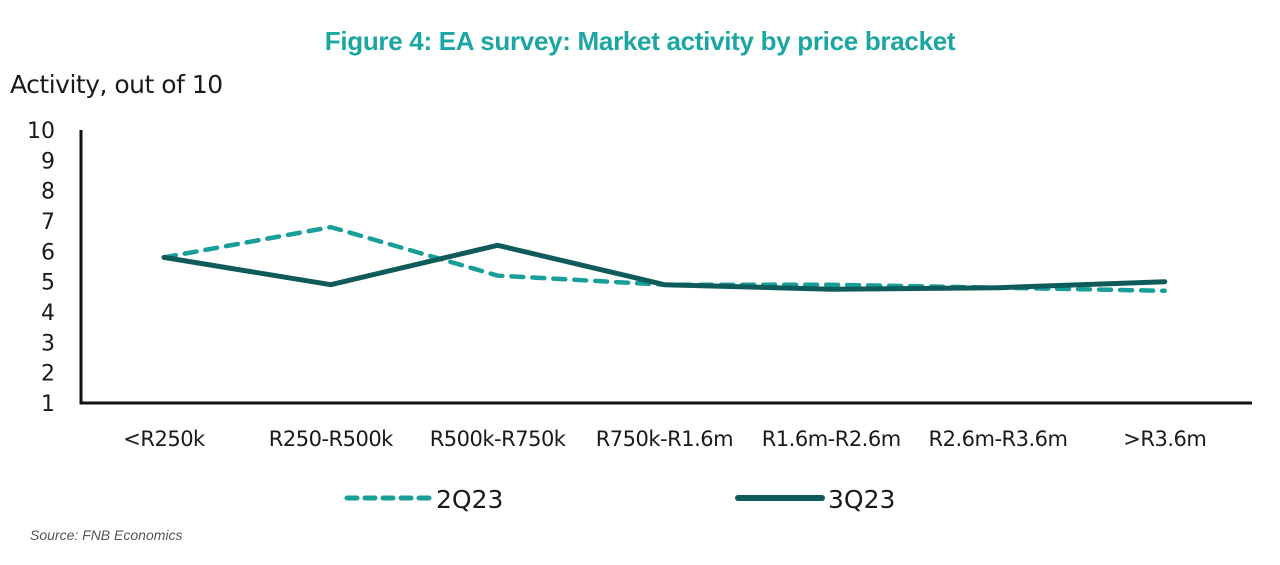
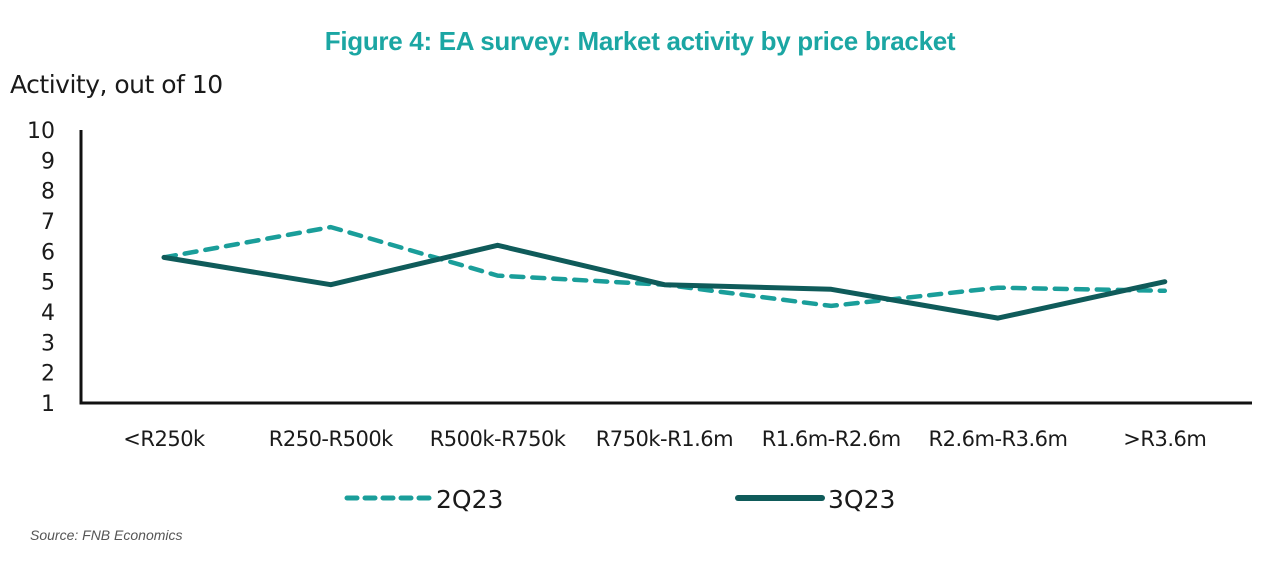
2Q23/R1.6m-R2.6m: 4.9 -> 4.2
3Q23/R2.6m-R3.6m: 4.8 -> 3.8
